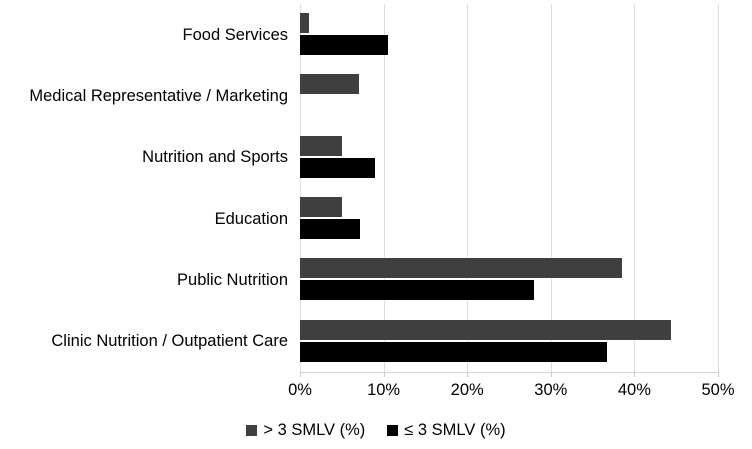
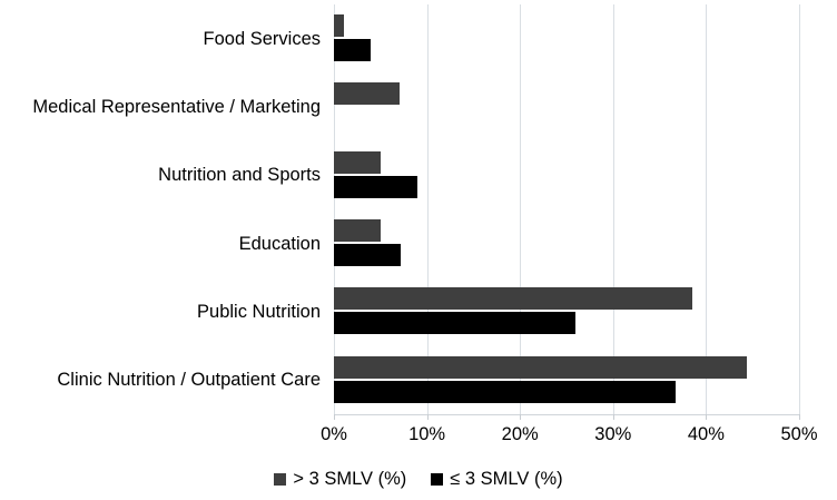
≤ 3 SMLV (%)/Food Services: 10% -> 4%
≤ 3 SMLV (%)/Public Nutrition: 28% -> 26%
